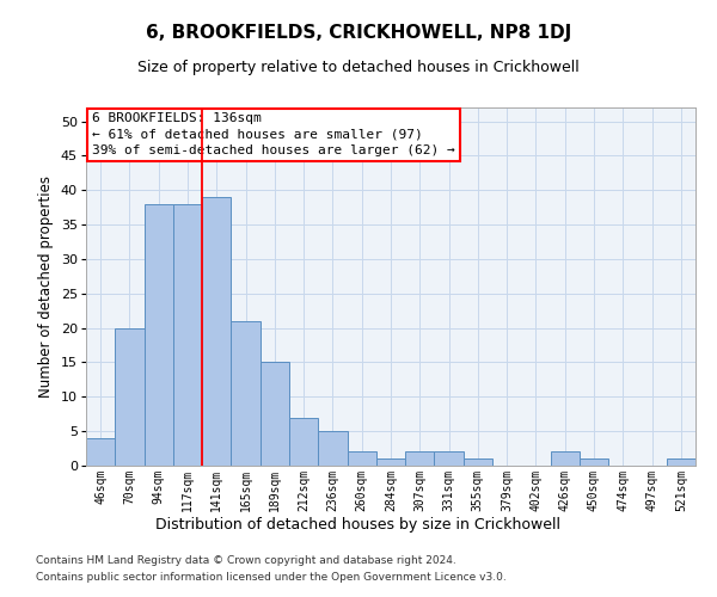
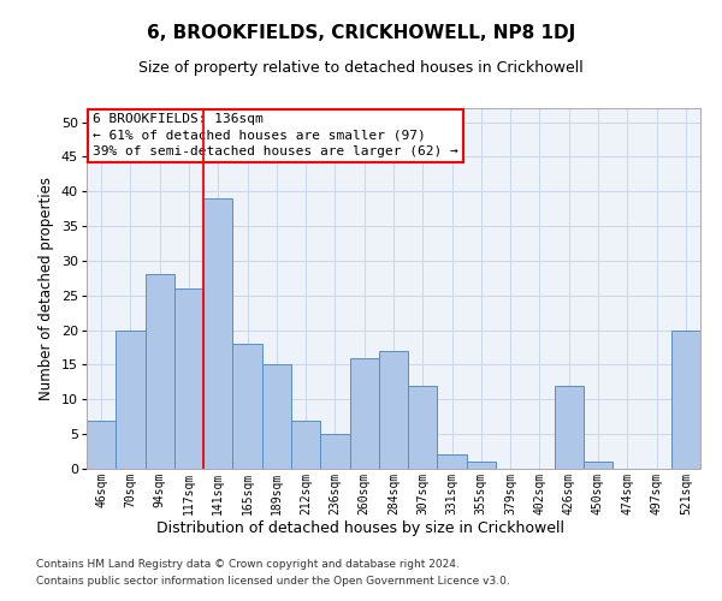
46sqm: 4 -> 7
94sqm: 38 -> 28
117sqm: 38 -> 26
165sqm: 21 -> 18
260sqm: 2 -> 16
284sqm: 1 -> 17
307sqm: 2 -> 12
426sqm: 2 -> 12
521sqm: 1 -> 20
